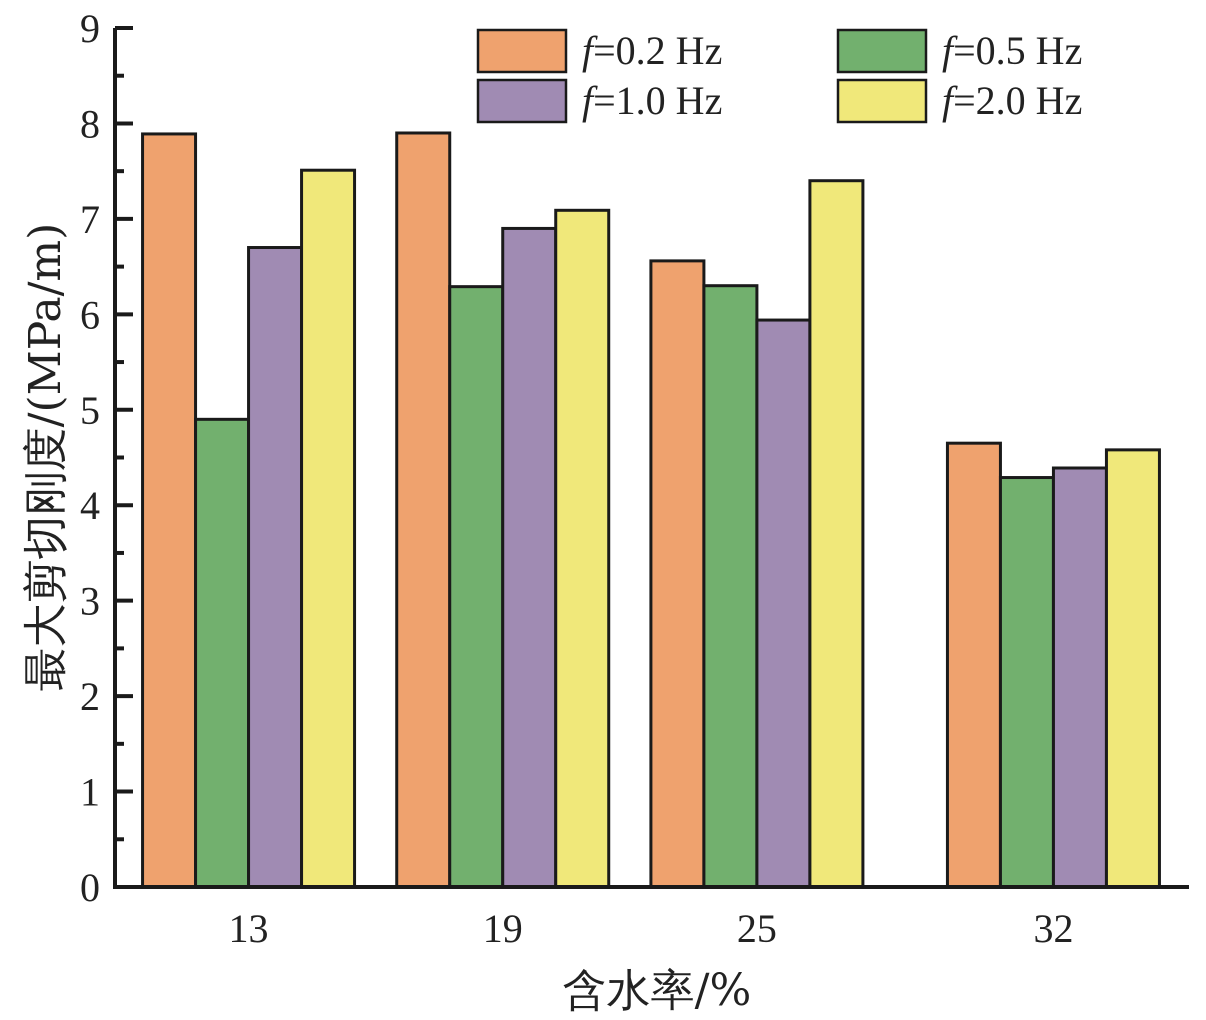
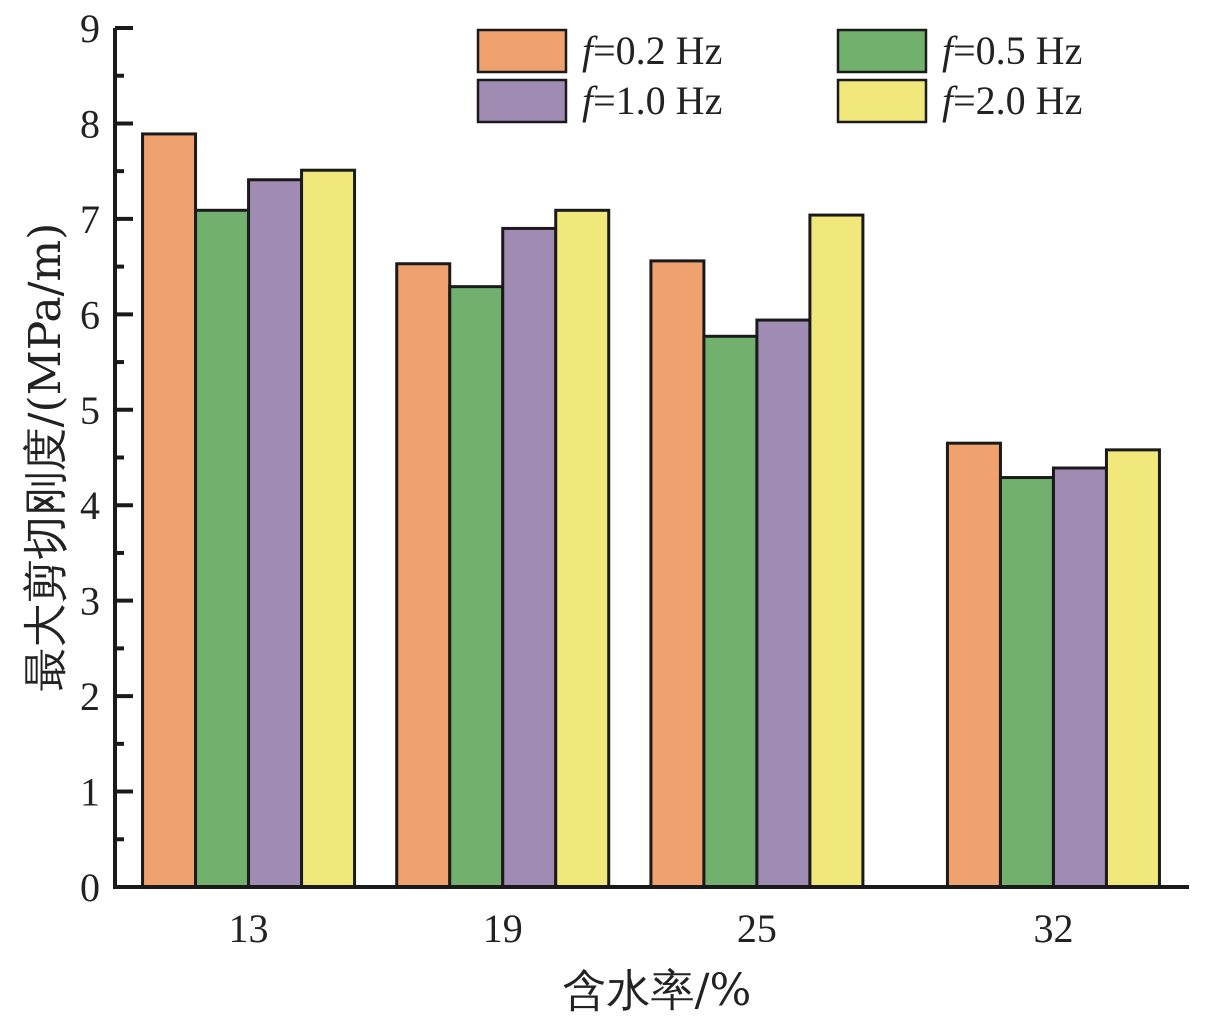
f=0.5 Hz/13: 4.9 -> 7.1
f=1.0 Hz/13: 6.7 -> 7.4
f=0.2 Hz/19: 7.9 -> 6.5
f=0.5 Hz/25: 6.3 -> 5.8
f=2.0 Hz/25: 7.4 -> 7.0
